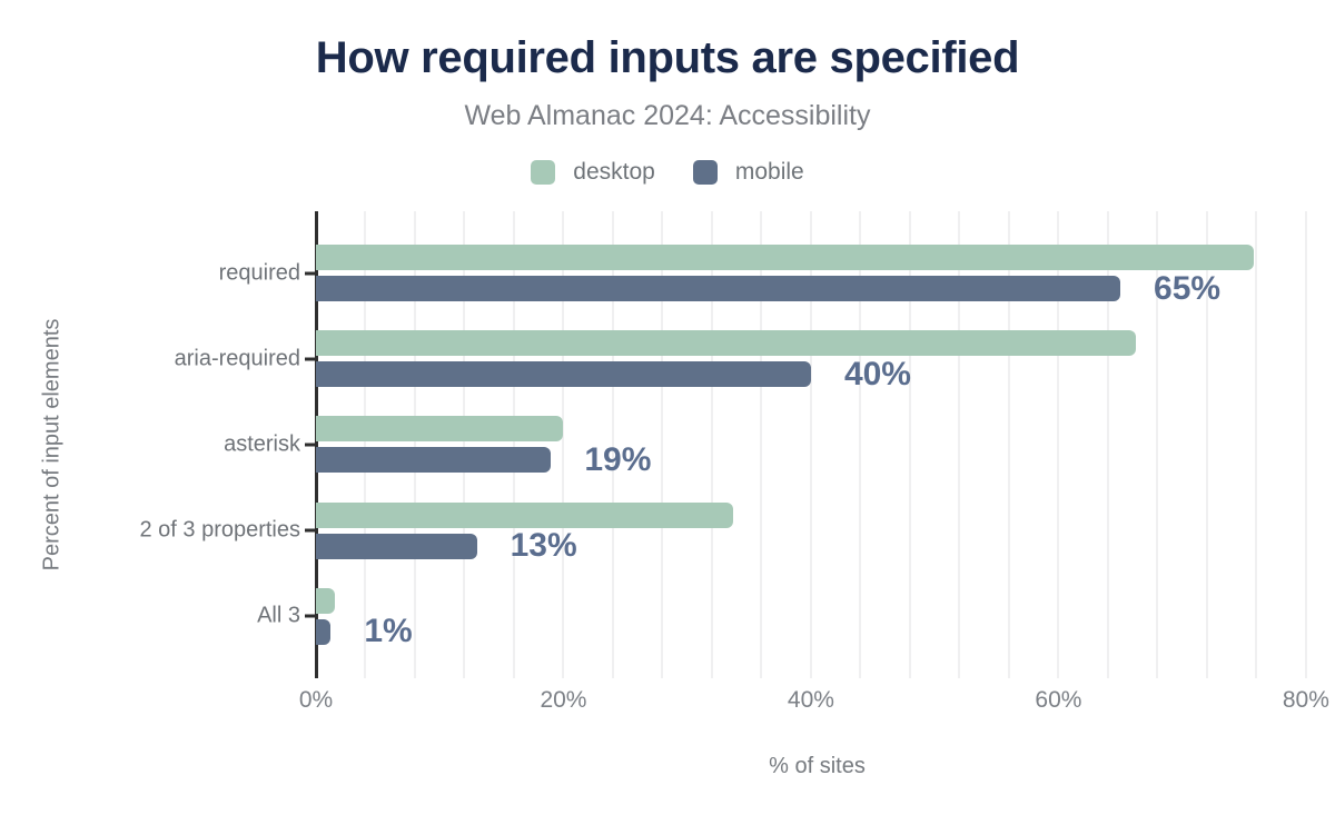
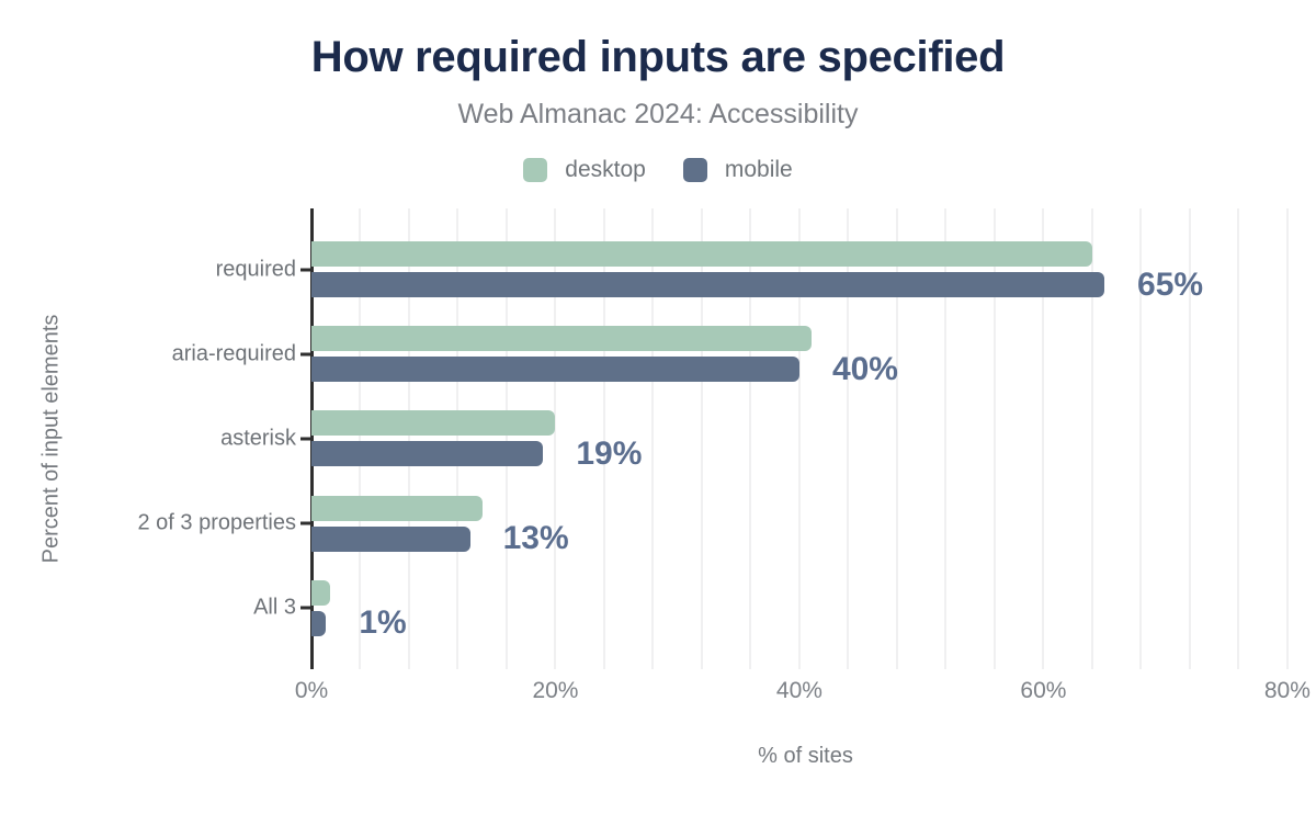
desktop/required: 75.8% -> 64.0%
desktop/aria-required: 66.3% -> 41.0%
desktop/2 of 3 properties: 33.7% -> 14.0%
